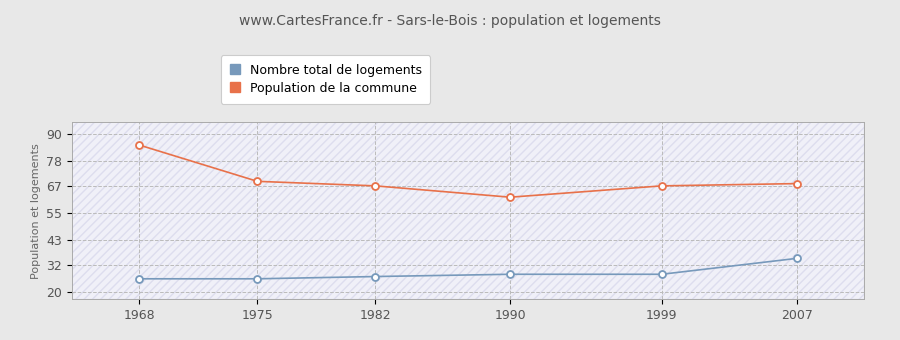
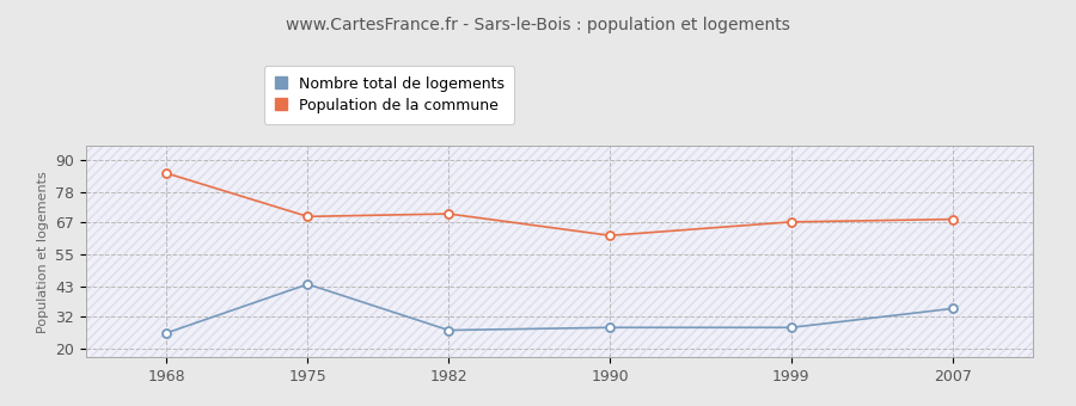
Nombre total de logements/1975: 26 -> 44
Population de la commune/1982: 67 -> 70
